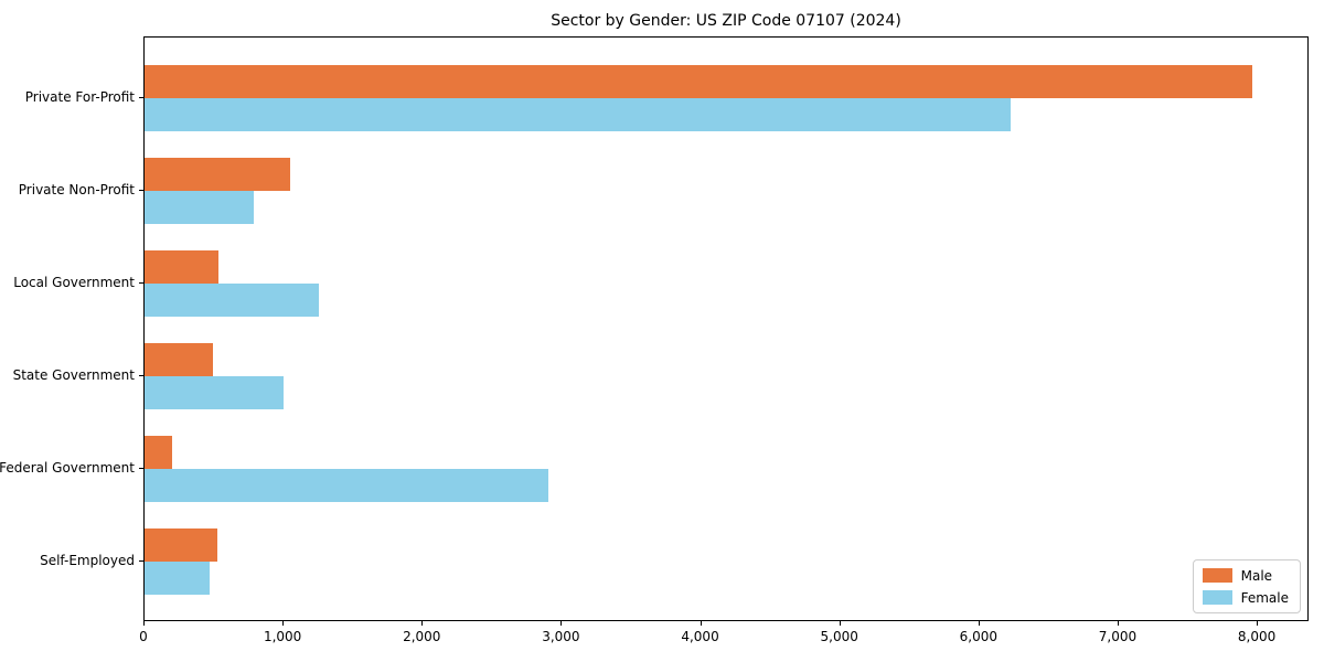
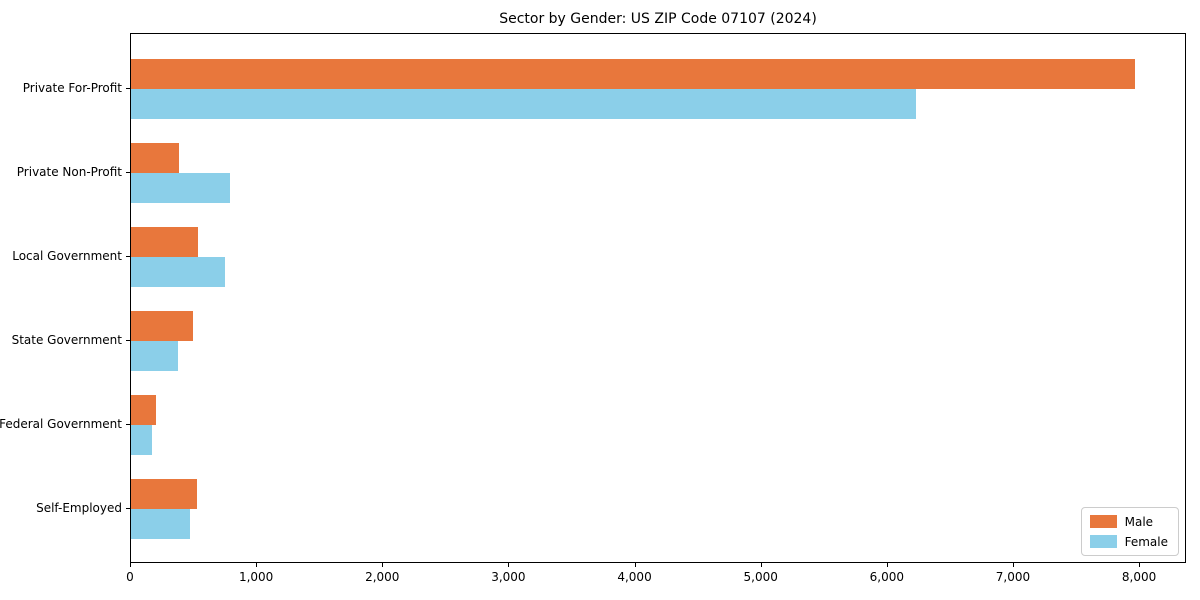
Male/Private Non-Profit: 1050 -> 380
Female/Local Government: 1250 -> 740
Female/State Government: 1000 -> 370
Female/Federal Government: 2900 -> 170
